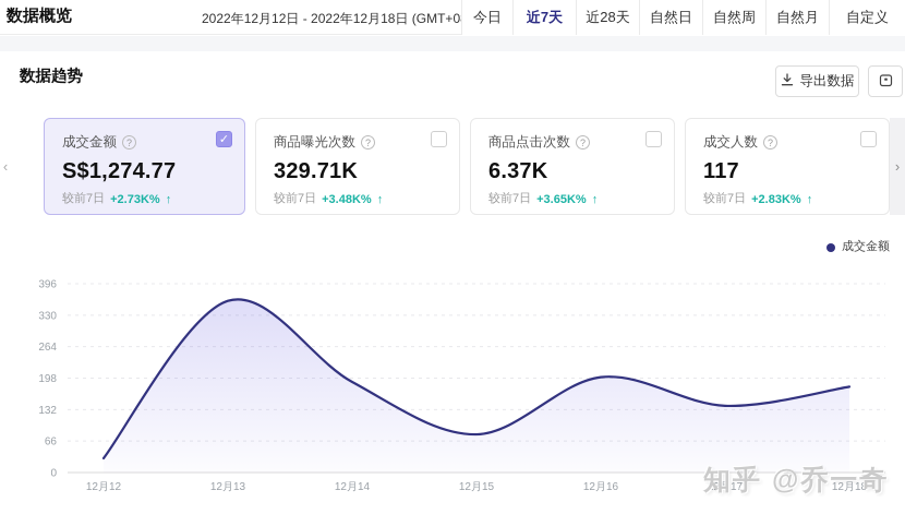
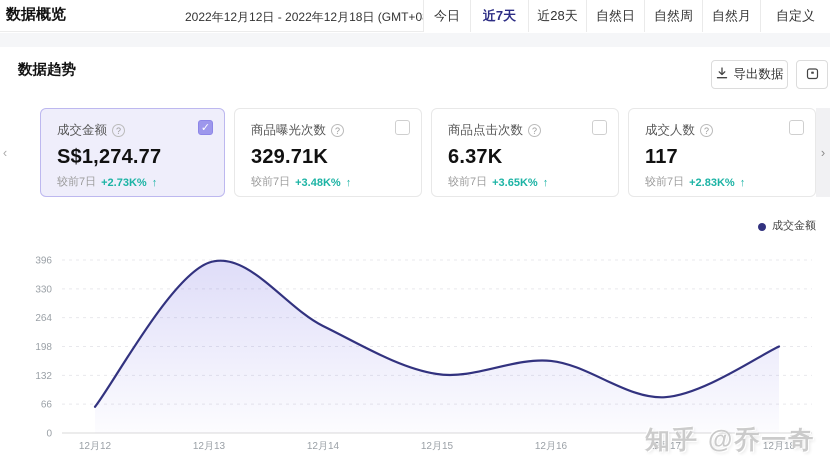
12月12: 30 -> 60
12月13: 360 -> 390
12月14: 190 -> 240
12月15: 80 -> 140
12月16: 200 -> 160
12月17: 140 -> 80
12月18: 180 -> 200
